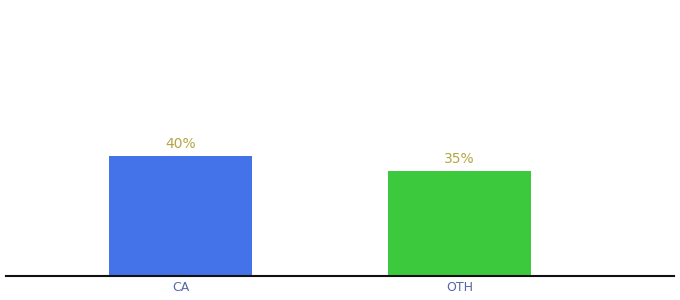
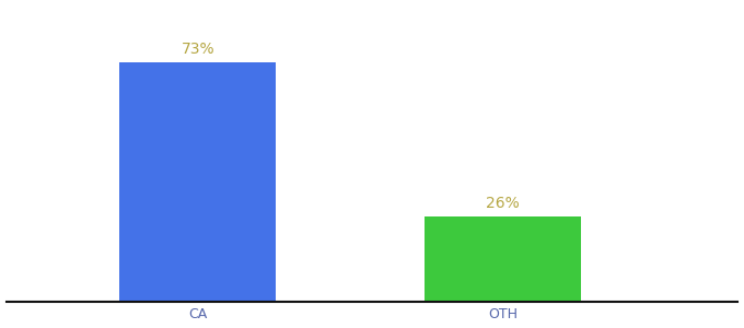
CA: 40% -> 73%
OTH: 35% -> 26%
